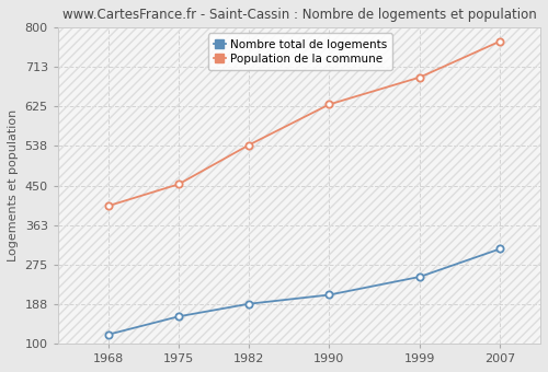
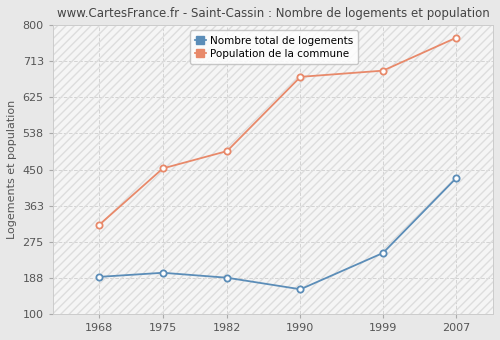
Nombre total de logements/1968: 120 -> 190
Population de la commune/1968: 405 -> 315
Nombre total de logements/1975: 160 -> 200
Population de la commune/1982: 540 -> 495
Nombre total de logements/1990: 208 -> 160
Population de la commune/1990: 630 -> 675
Nombre total de logements/2007: 310 -> 430
